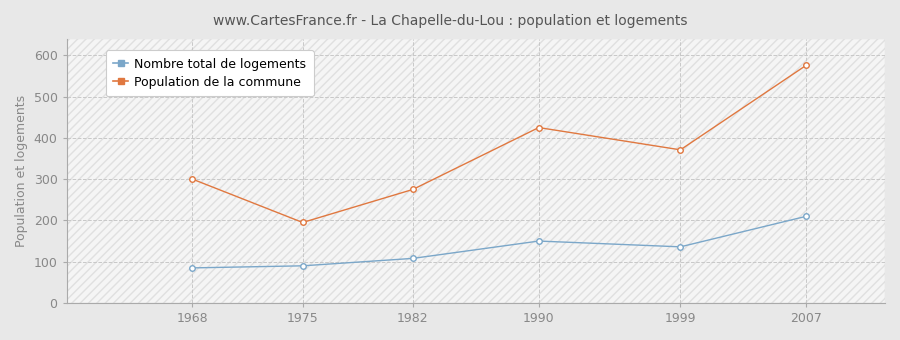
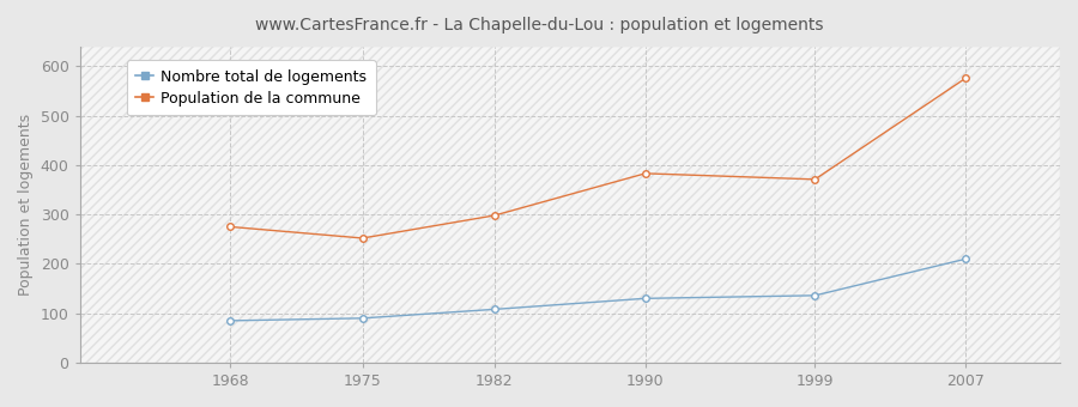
Population de la commune/1968: 300 -> 275
Population de la commune/1975: 195 -> 252
Population de la commune/1982: 275 -> 298
Nombre total de logements/1990: 150 -> 130
Population de la commune/1990: 425 -> 383
